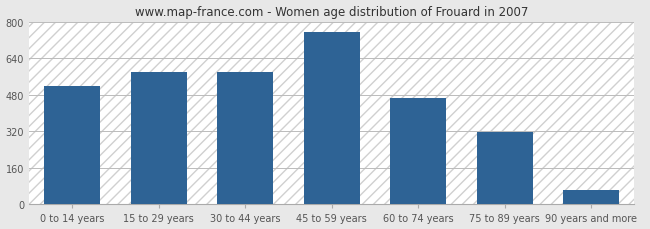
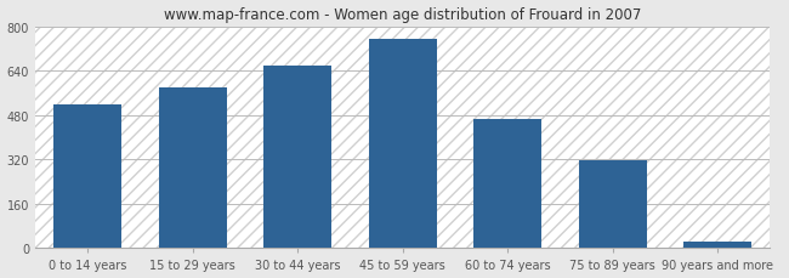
30 to 44 years: 580 -> 660
90 years and more: 65 -> 25
